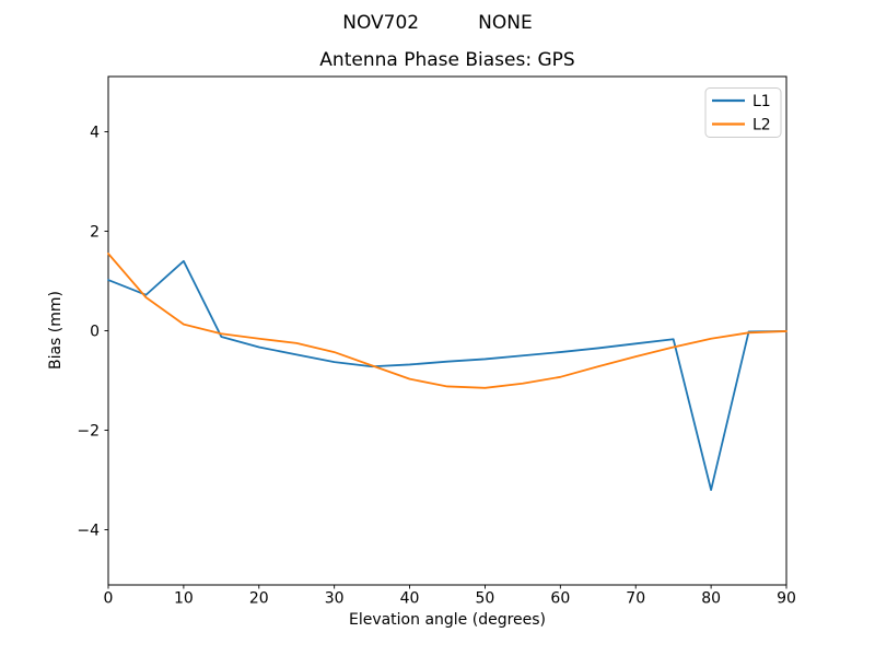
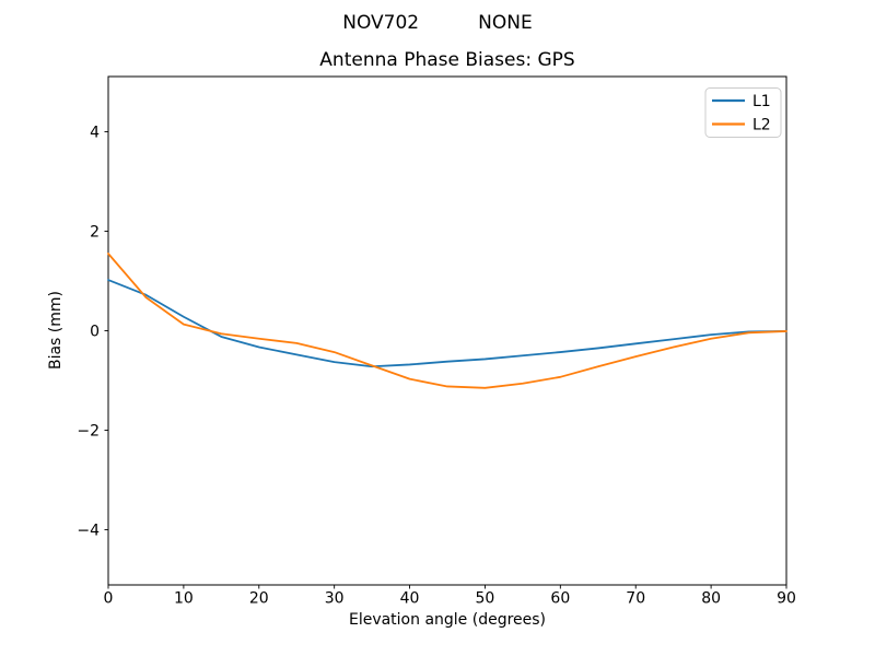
L1/10: 1.4 -> 0.3
L1/80: -3.2 -> -0.1
